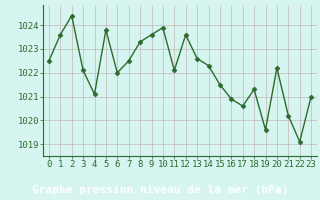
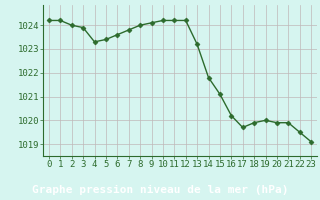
0: 1022.5 -> 1024.2
1: 1023.6 -> 1024.2
2: 1024.4 -> 1024.0
3: 1022.1 -> 1023.9
4: 1021.1 -> 1023.3
5: 1023.8 -> 1023.4
6: 1022.0 -> 1023.6
7: 1022.5 -> 1023.8
8: 1023.3 -> 1024.0
9: 1023.6 -> 1024.1
10: 1023.9 -> 1024.2
11: 1022.1 -> 1024.2
12: 1023.6 -> 1024.2
13: 1022.6 -> 1023.2
14: 1022.3 -> 1021.8
15: 1021.5 -> 1021.1
16: 1020.9 -> 1020.2
17: 1020.6 -> 1019.7
18: 1021.3 -> 1019.9
19: 1019.6 -> 1020.0
20: 1022.2 -> 1019.9
21: 1020.2 -> 1019.9
22: 1019.1 -> 1019.5
23: 1021.0 -> 1019.1
